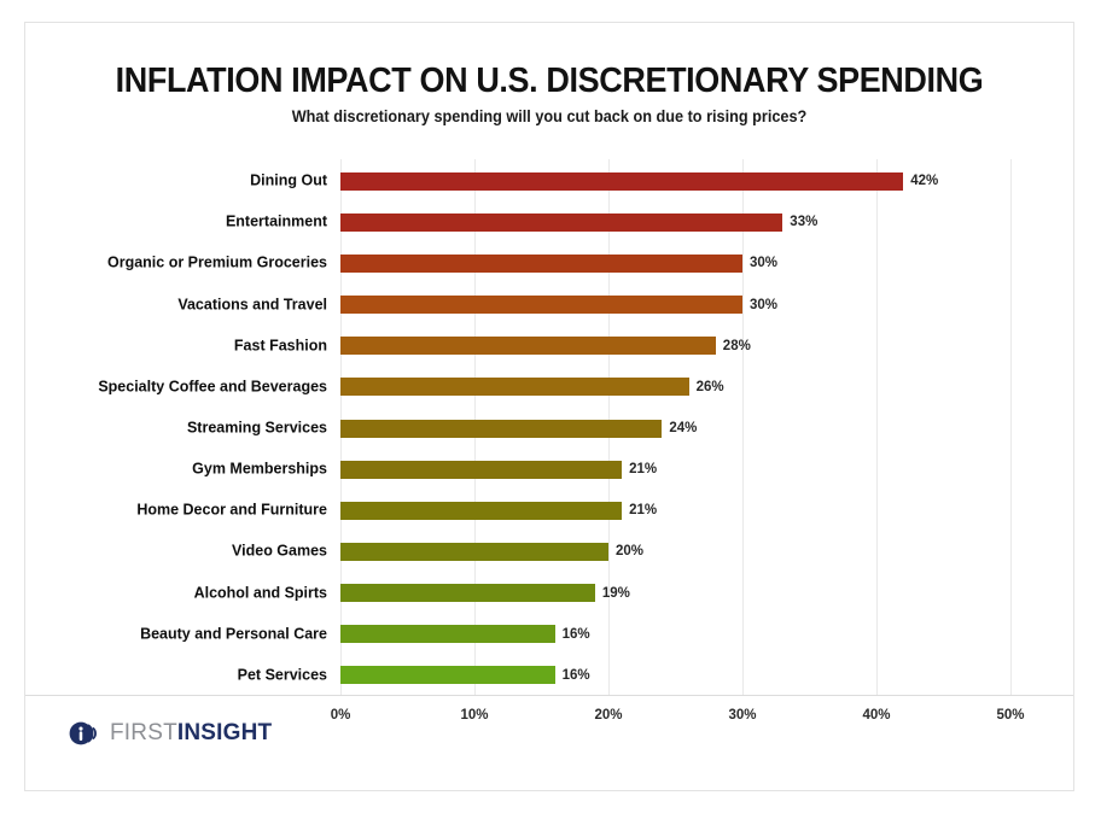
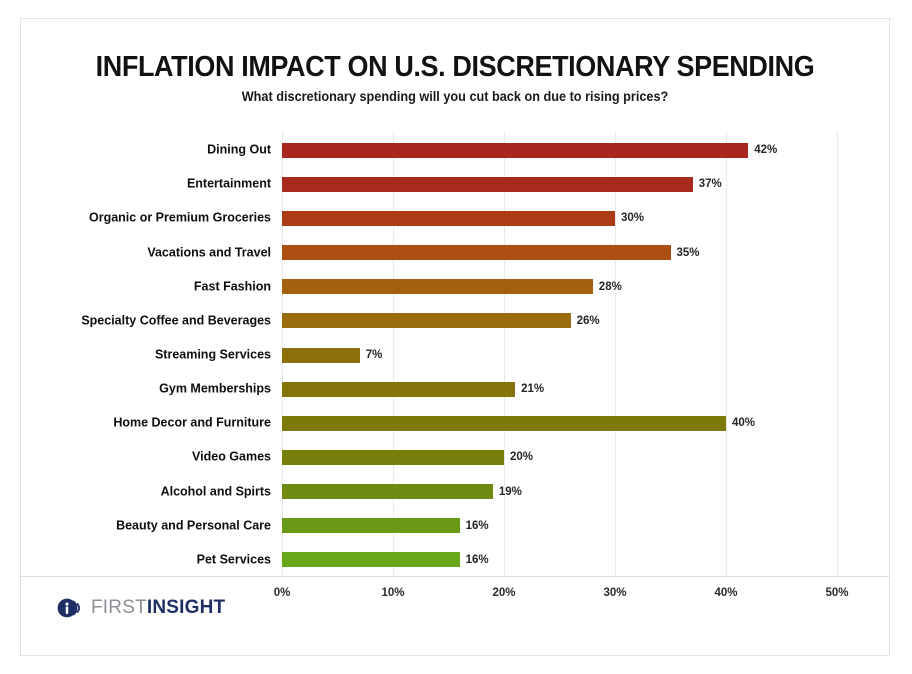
Entertainment: 33% -> 37%
Vacations and Travel: 30% -> 35%
Streaming Services: 24% -> 7%
Home Decor and Furniture: 21% -> 40%
